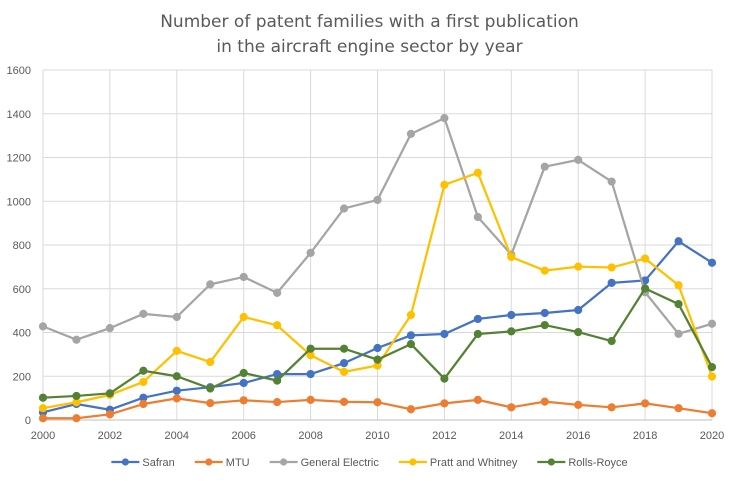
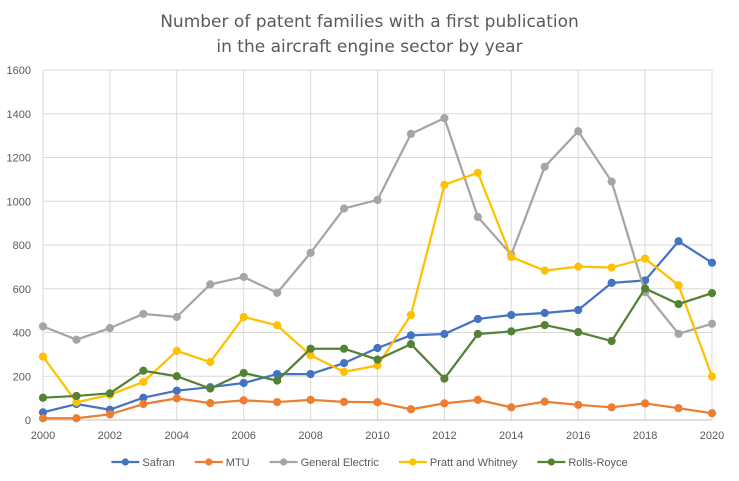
Pratt and Whitney/2000: 50 -> 290
General Electric/2016: 1190 -> 1320
Rolls-Royce/2020: 240 -> 580
